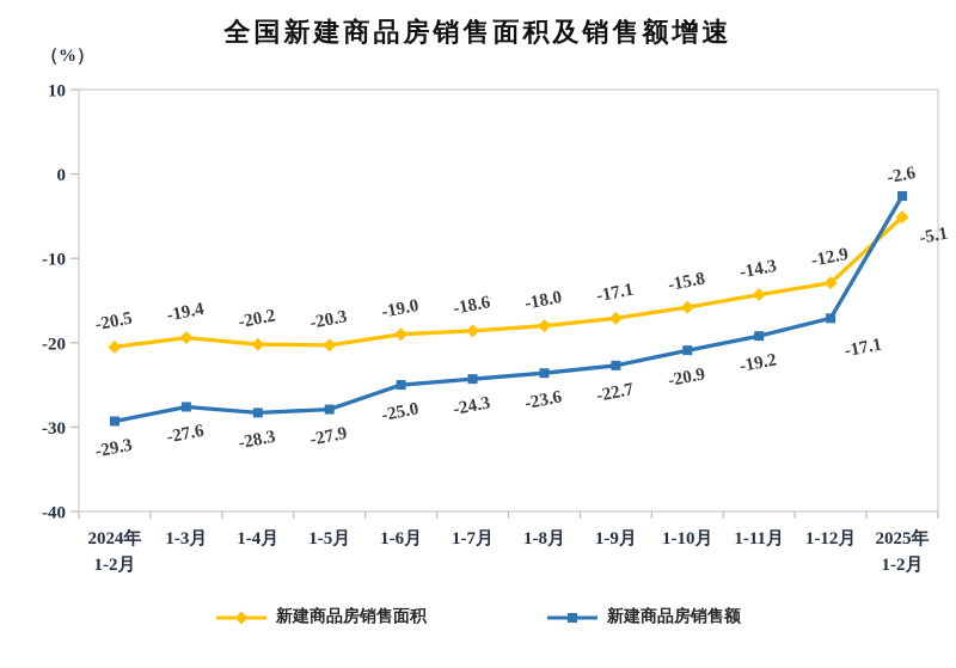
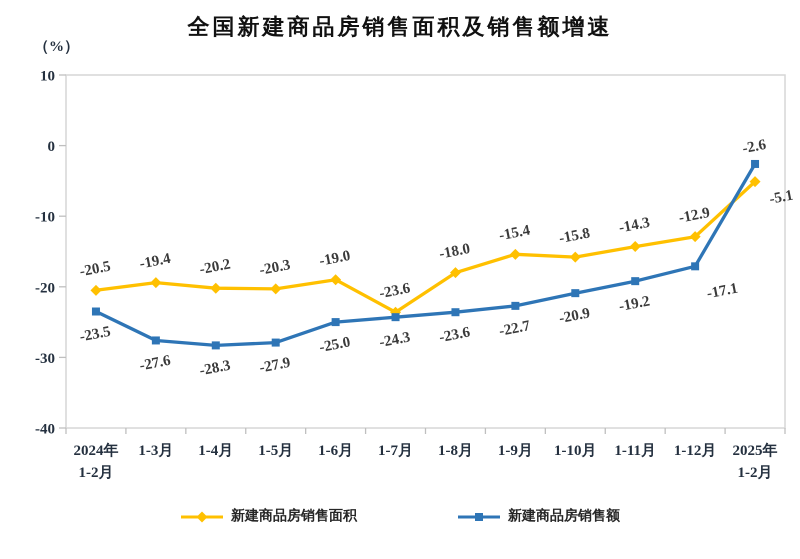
新建商品房销售额/2024年 1-2月: -29.3 -> -23.5
新建商品房销售面积/1-7月: -18.6 -> -23.6
新建商品房销售面积/1-9月: -17.1 -> -15.4
